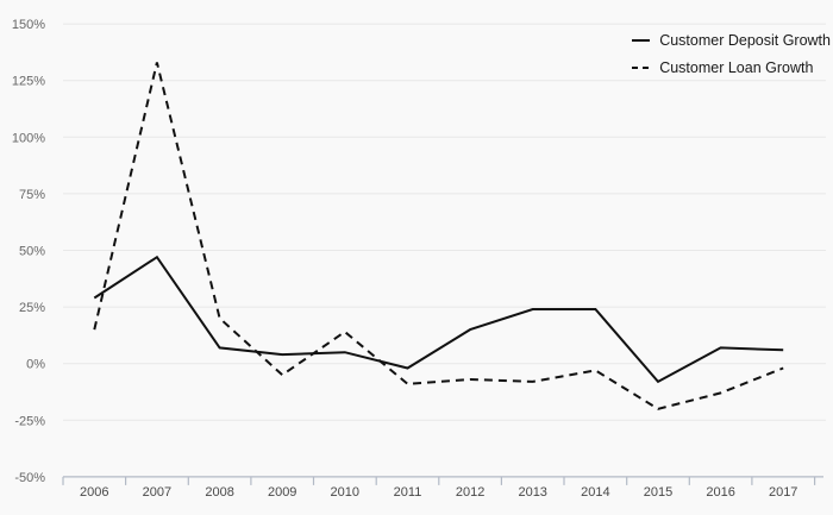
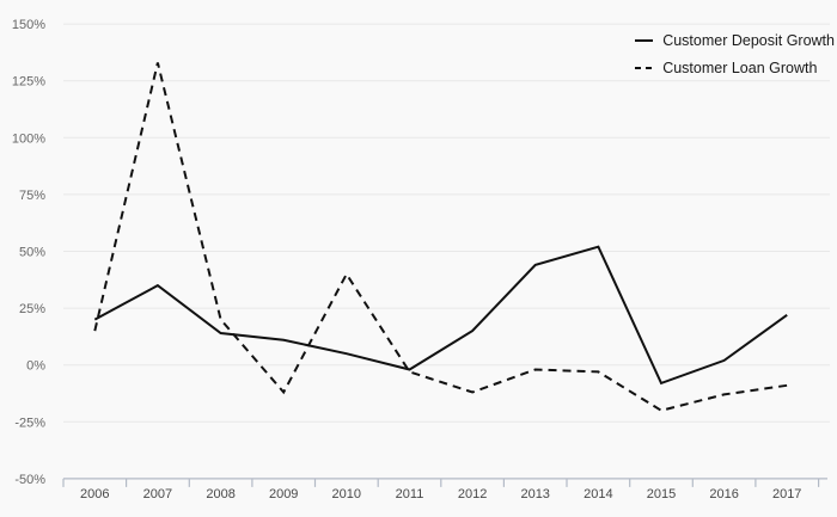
Customer Deposit Growth/2006: 29% -> 20%
Customer Deposit Growth/2007: 47% -> 35%
Customer Deposit Growth/2008: 7% -> 14%
Customer Deposit Growth/2009: 4% -> 11%
Customer Loan Growth/2009: -5% -> -12%
Customer Loan Growth/2010: 14% -> 40%
Customer Loan Growth/2011: -9% -> -3%
Customer Loan Growth/2012: -7% -> -12%
Customer Deposit Growth/2013: 24% -> 44%
Customer Loan Growth/2013: -8% -> -2%
Customer Deposit Growth/2014: 24% -> 52%
Customer Deposit Growth/2016: 7% -> 2%
Customer Deposit Growth/2017: 6% -> 22%
Customer Loan Growth/2017: -2% -> -9%
